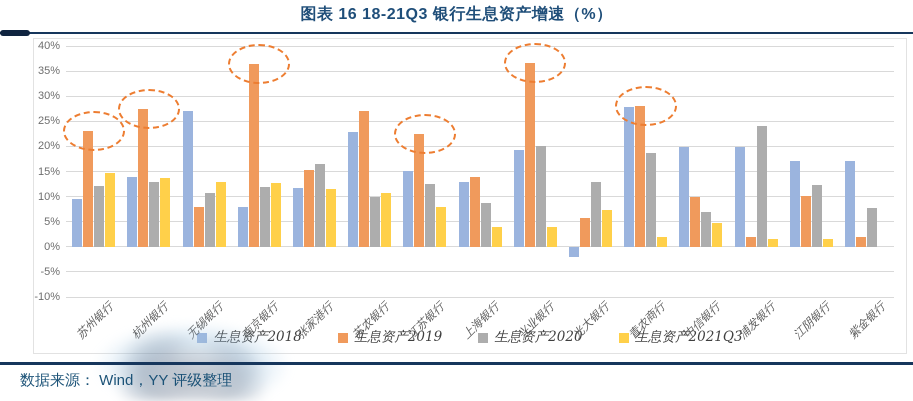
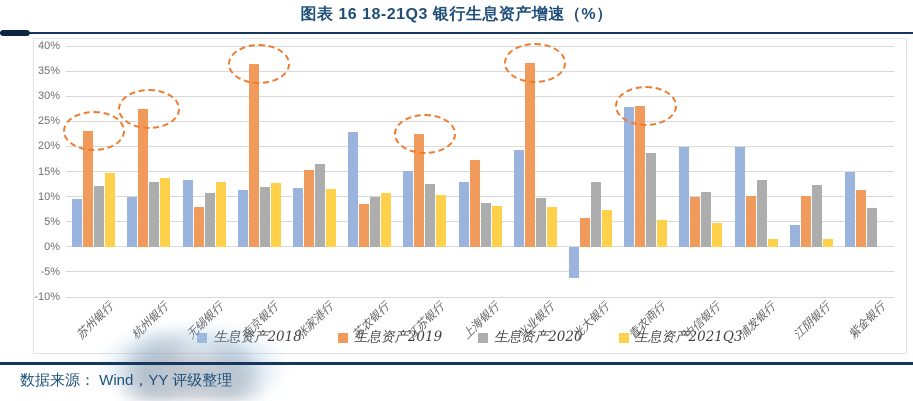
生息资产2018/杭州银行: 14% -> 10%
生息资产2018/无锡银行: 27% -> 13%
生息资产2018/南京银行: 8% -> 11%
生息资产2019/苏农银行: 27% -> 9%
生息资产2021Q3/江苏银行: 8% -> 10%
生息资产2019/上海银行: 14% -> 17%
生息资产2021Q3/上海银行: 4% -> 8%
生息资产2020/兴业银行: 20% -> 10%
生息资产2021Q3/兴业银行: 4% -> 8%
生息资产2018/光大银行: -2% -> -6%
生息资产2021Q3/青农商行: 2% -> 5%
生息资产2020/中信银行: 7% -> 11%
生息资产2019/浦发银行: 2% -> 10%
生息资产2020/浦发银行: 24% -> 13%
生息资产2018/江阴银行: 17% -> 4%
生息资产2018/紫金银行: 17% -> 15%
生息资产2019/紫金银行: 2% -> 11%
